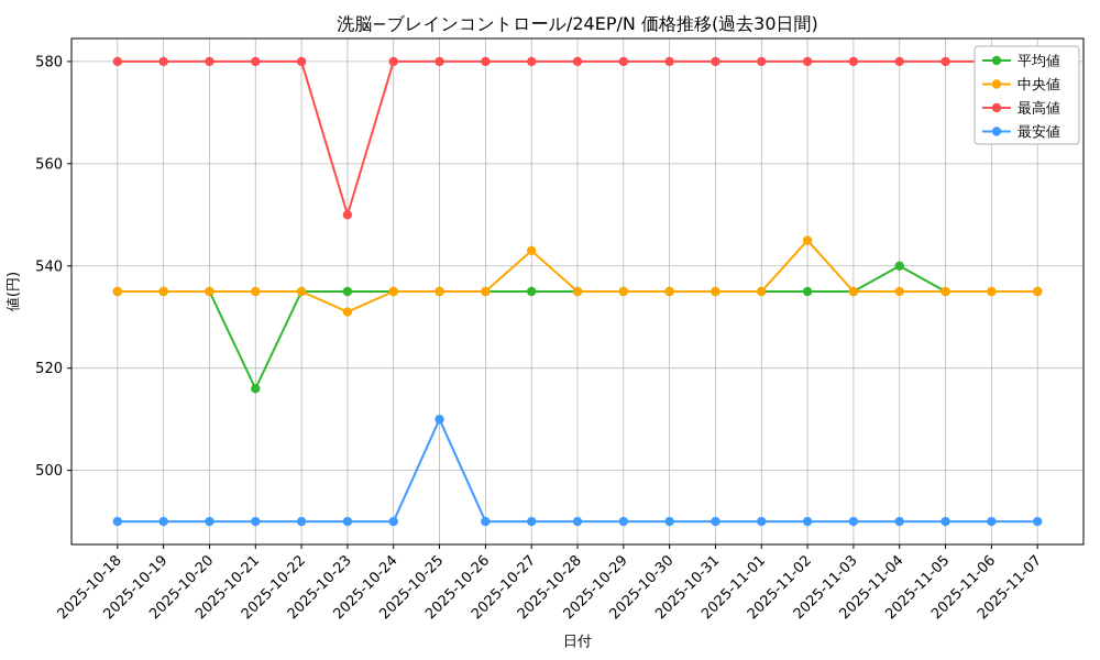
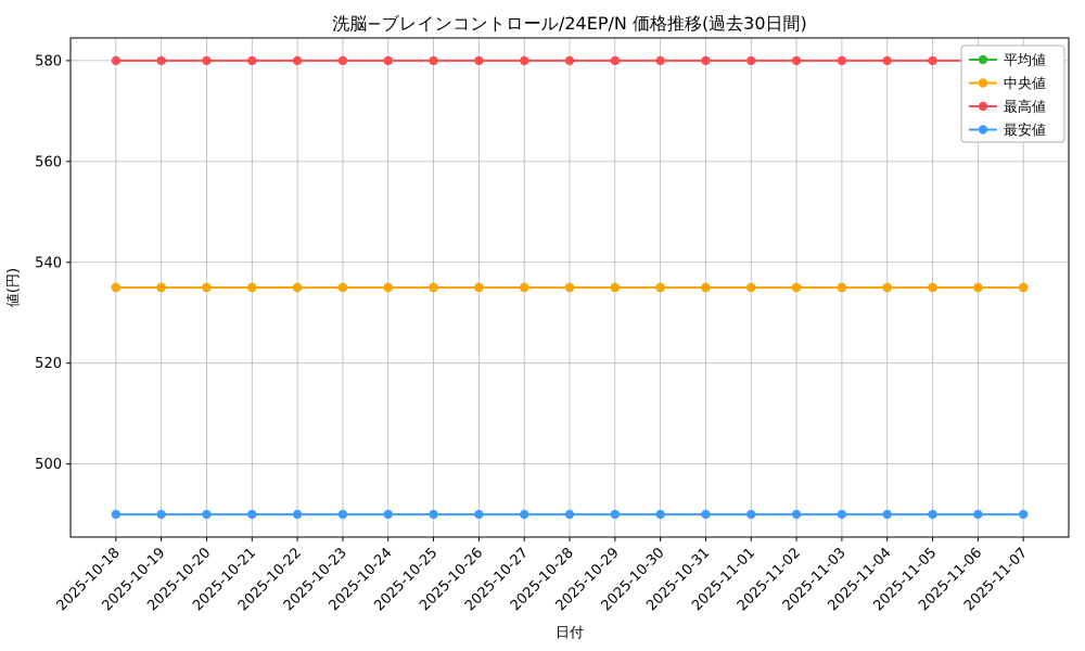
平均値/2025-10-21: 516 -> 535
中央値/2025-10-23: 531 -> 535
最高値/2025-10-23: 550 -> 580
最安値/2025-10-25: 510 -> 490
中央値/2025-10-27: 543 -> 535
中央値/2025-11-02: 545 -> 535
平均値/2025-11-04: 540 -> 535
